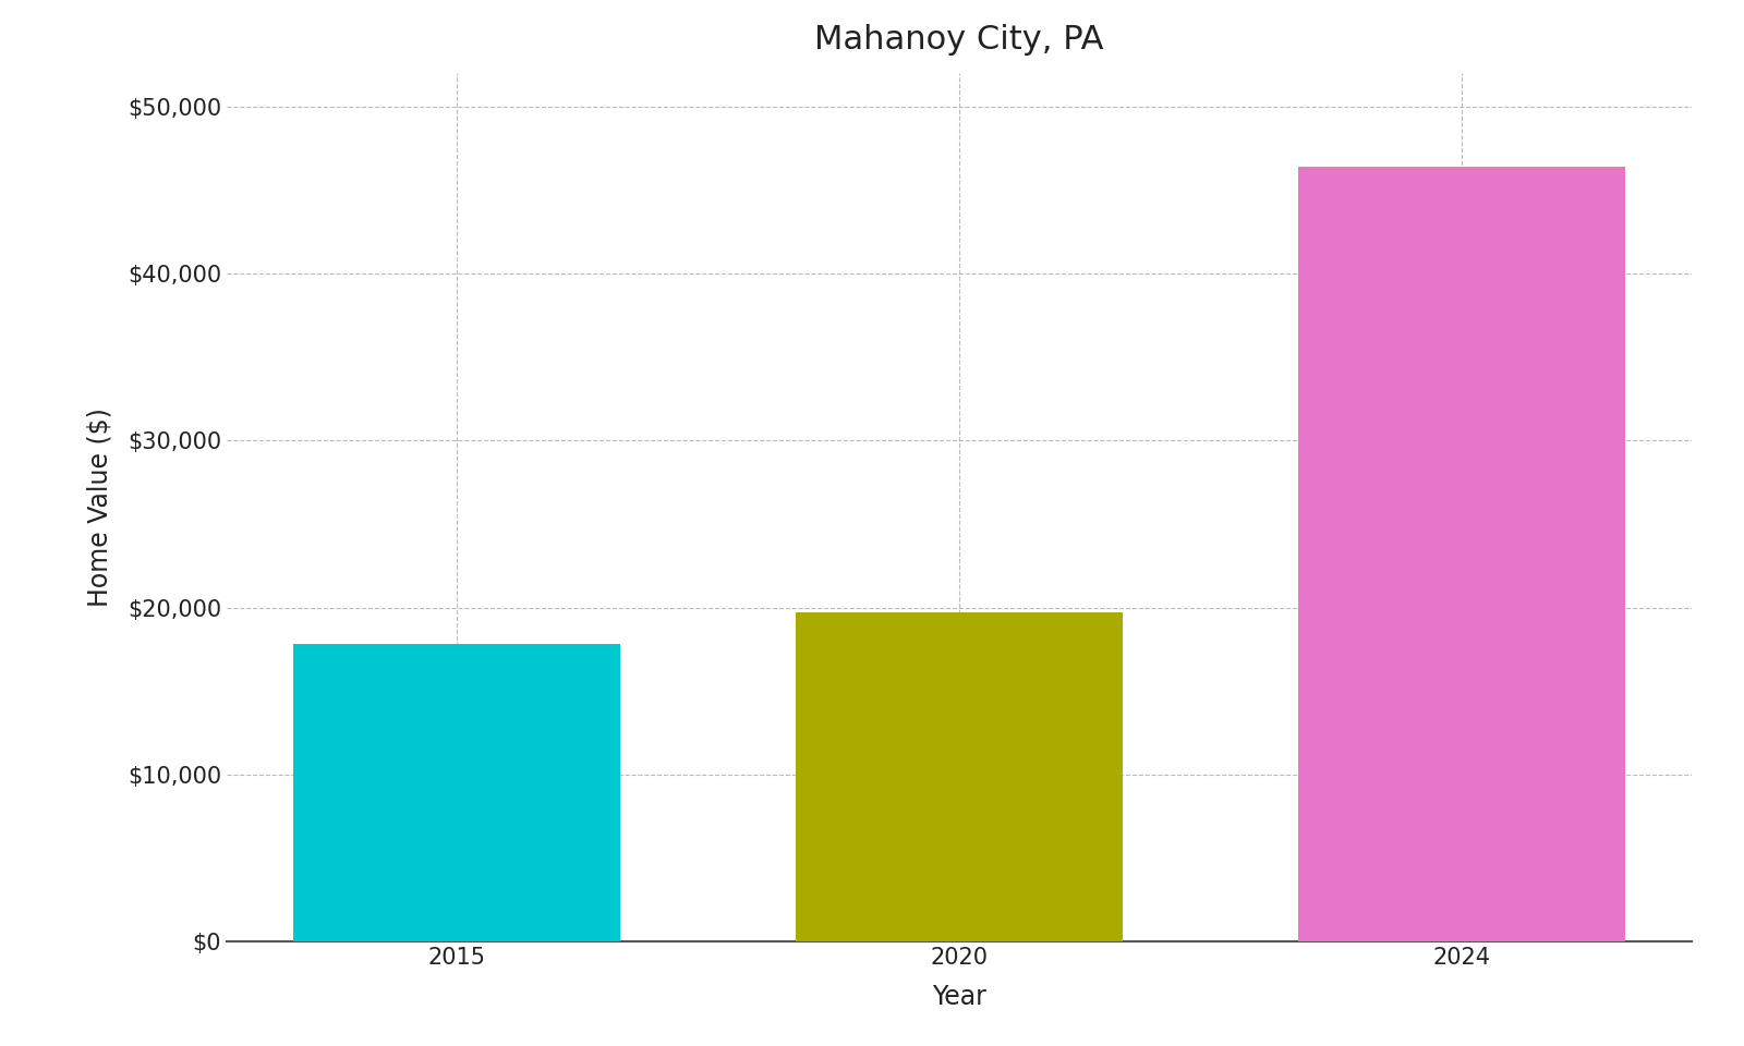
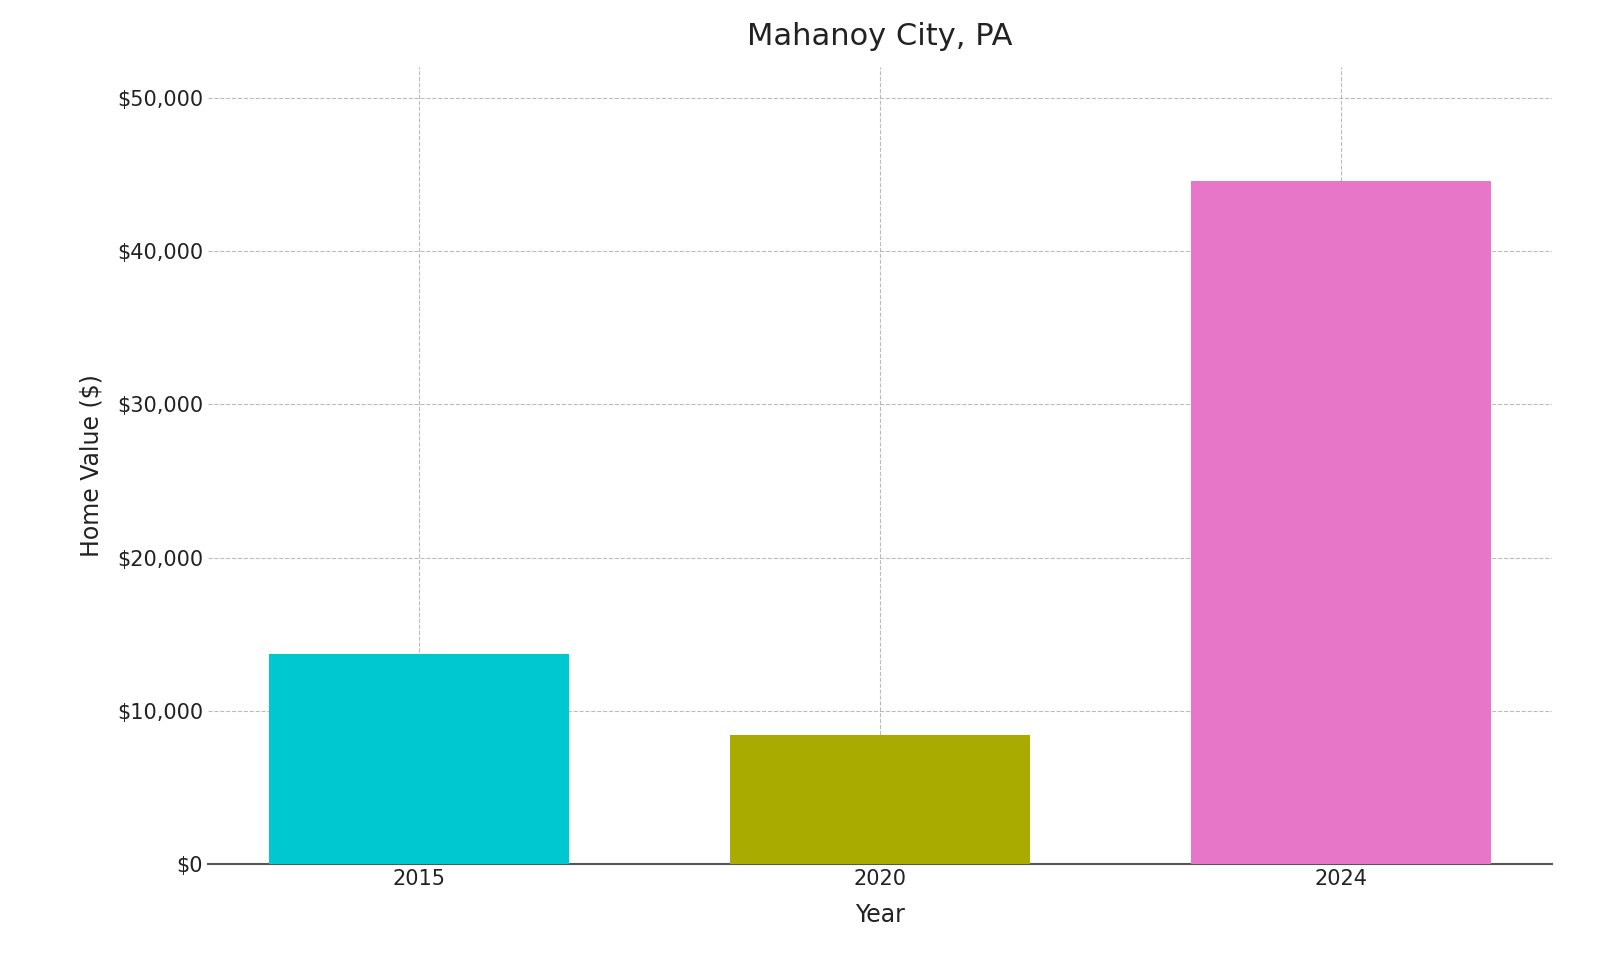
2015: $17,800 -> $13,700
2020: $19,700 -> $8,400
2024: $46,400 -> $44,600
